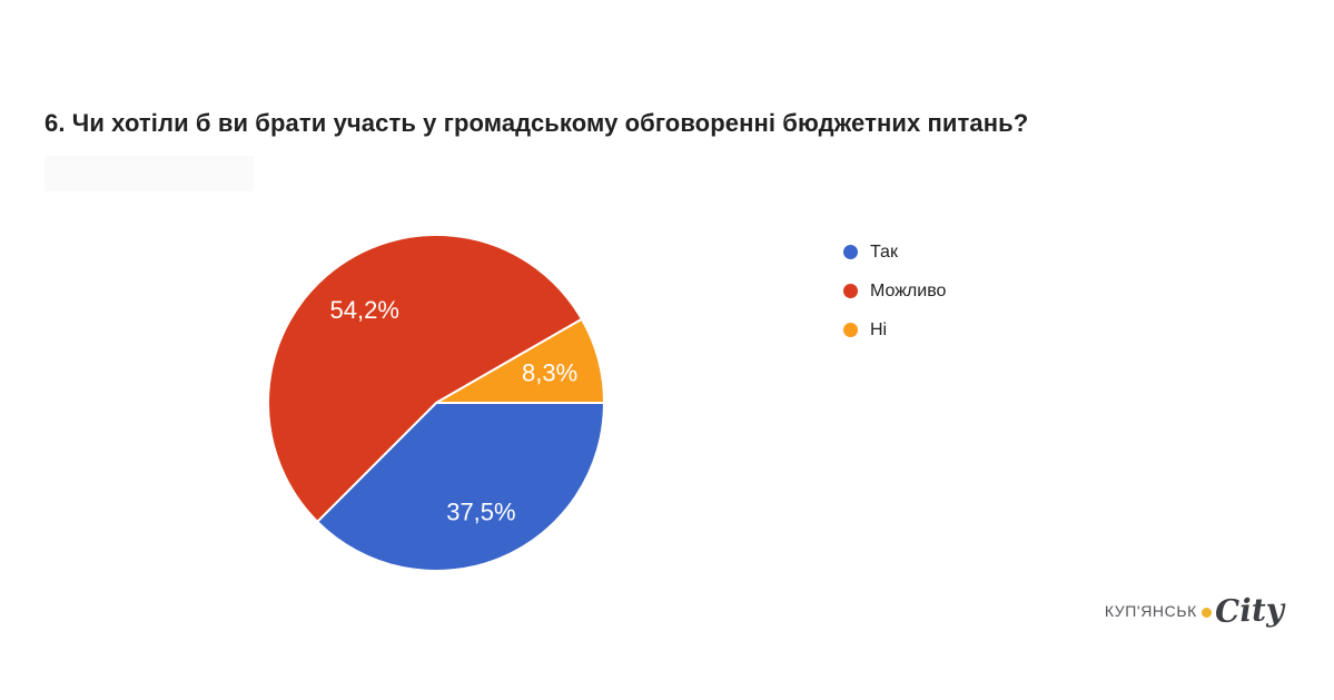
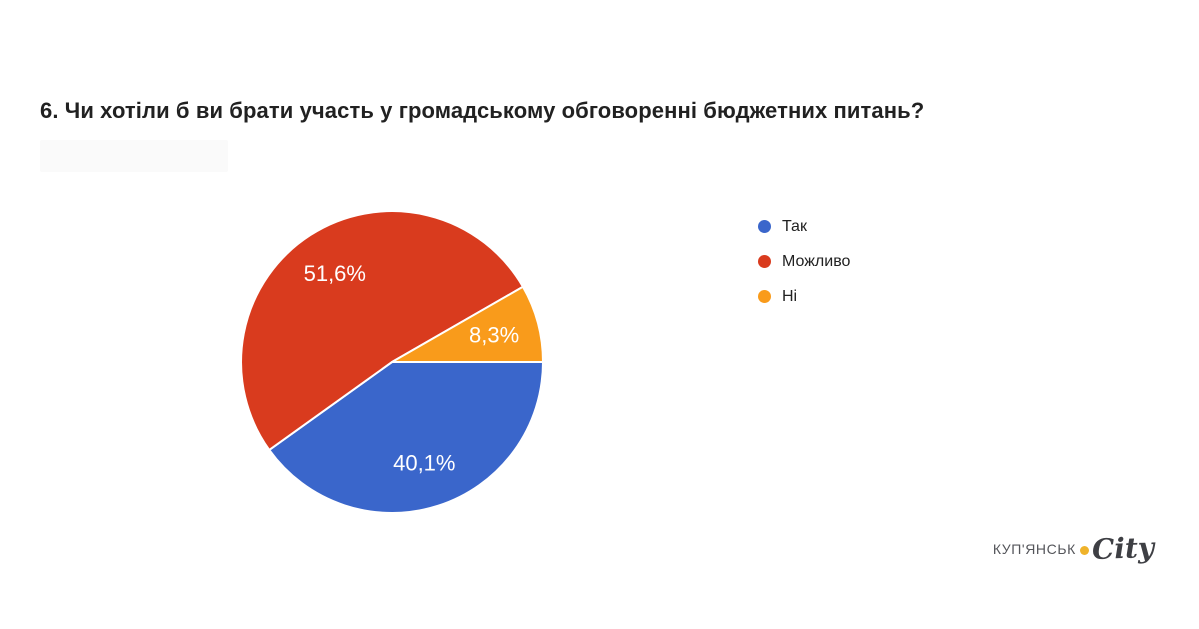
Так: 37,5% -> 40,1%
Можливо: 54,2% -> 51,6%
